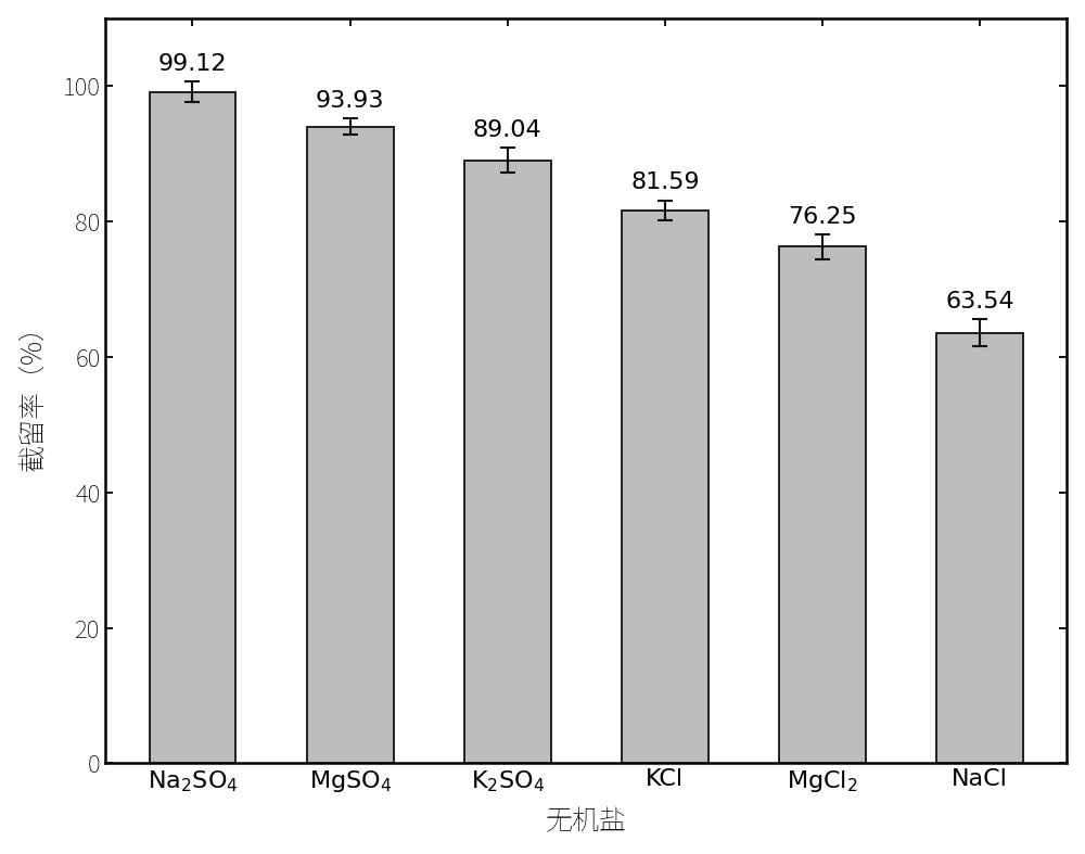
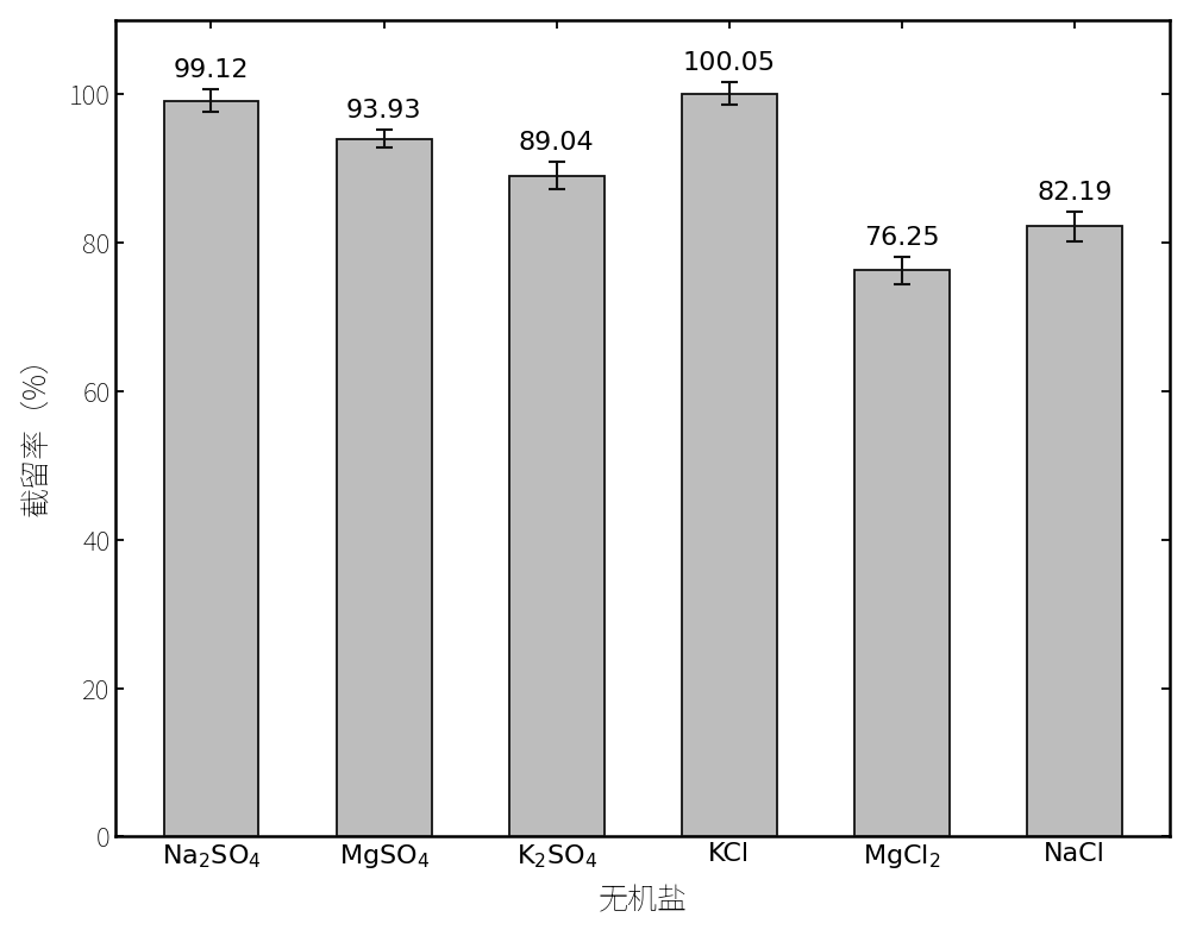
KCl: 81.59 -> 100.05
NaCl: 63.54 -> 82.19
